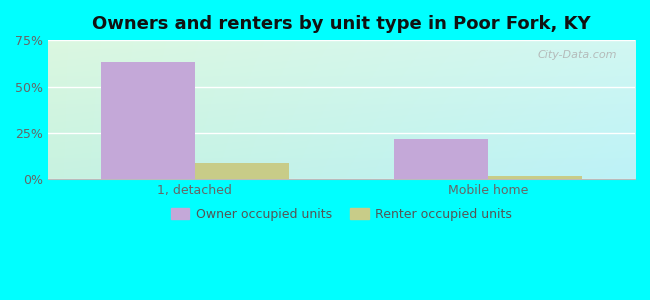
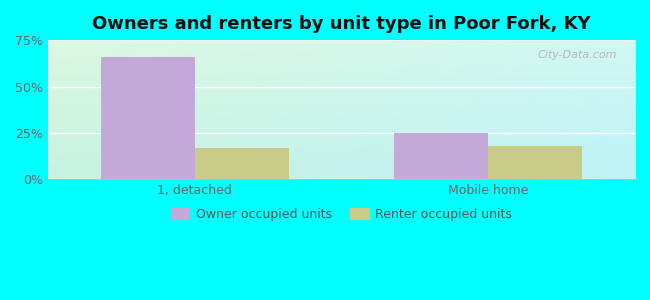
Owner occupied units/1, detached: 63% -> 66%
Renter occupied units/1, detached: 9% -> 17%
Owner occupied units/Mobile home: 22% -> 25%
Renter occupied units/Mobile home: 2% -> 18%
